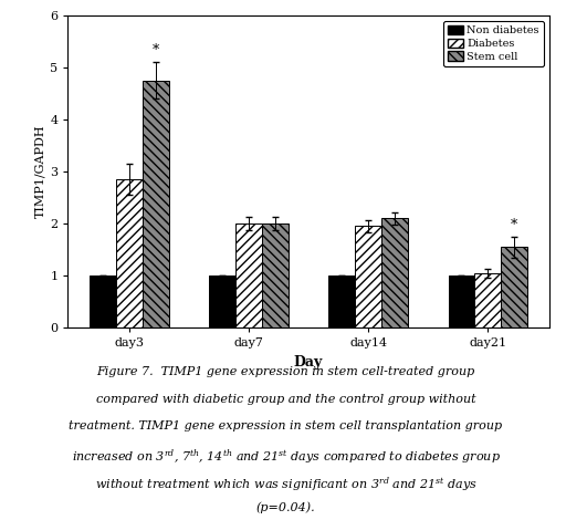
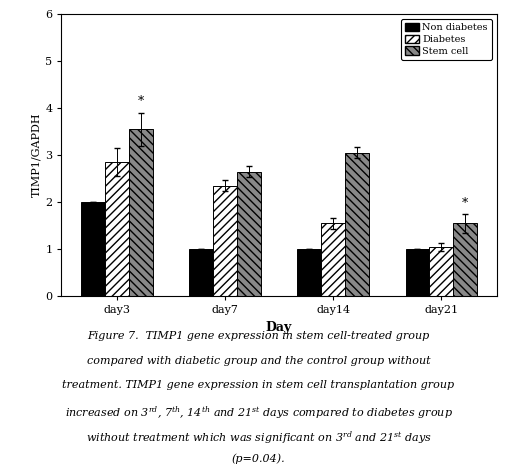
Non diabetes/day3: 1 -> 2
Stem cell/day3: 4.75 -> 3.55
Diabetes/day7: 2.00 -> 2.35
Stem cell/day7: 2.00 -> 2.65
Diabetes/day14: 1.95 -> 1.55
Stem cell/day14: 2.10 -> 3.05
